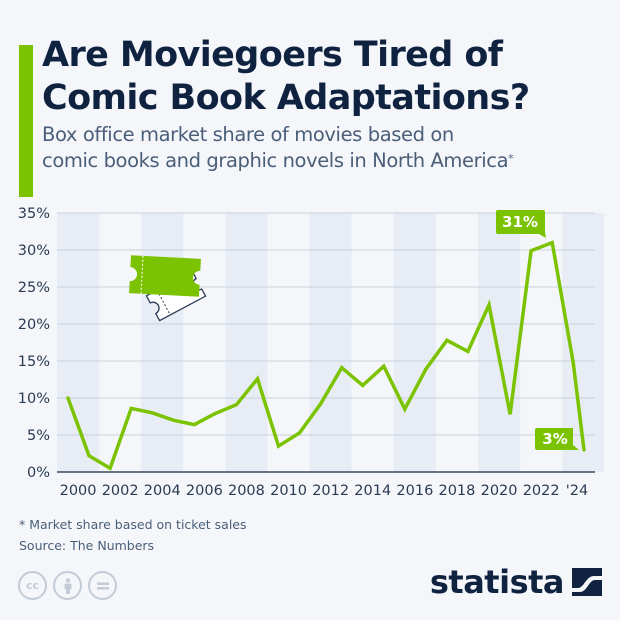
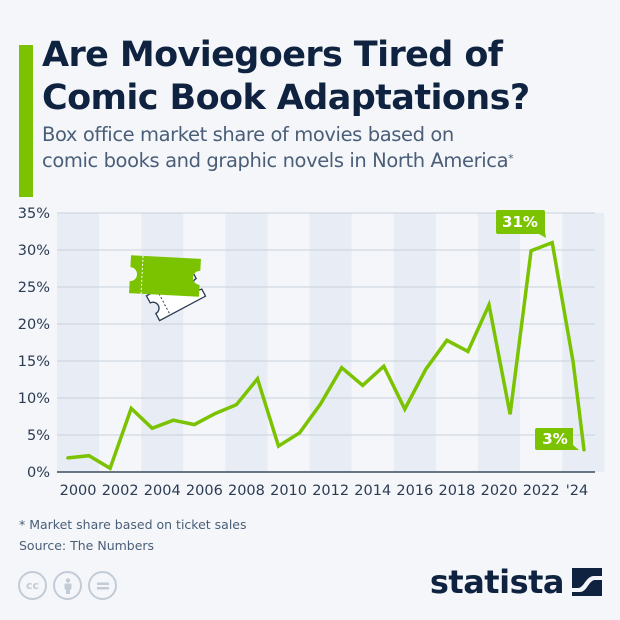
2000: 10% -> 2%
2004: 8% -> 6%
